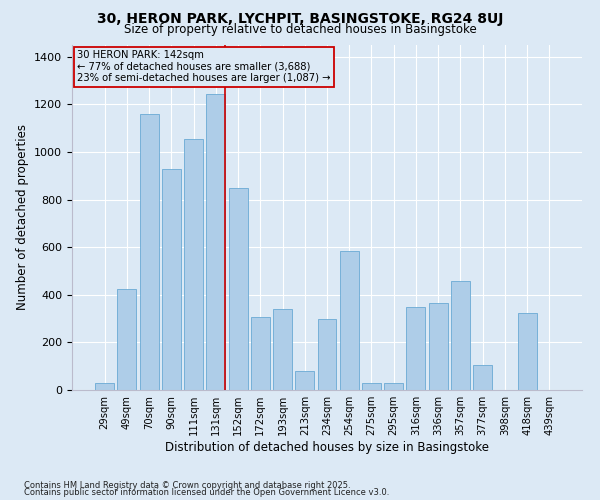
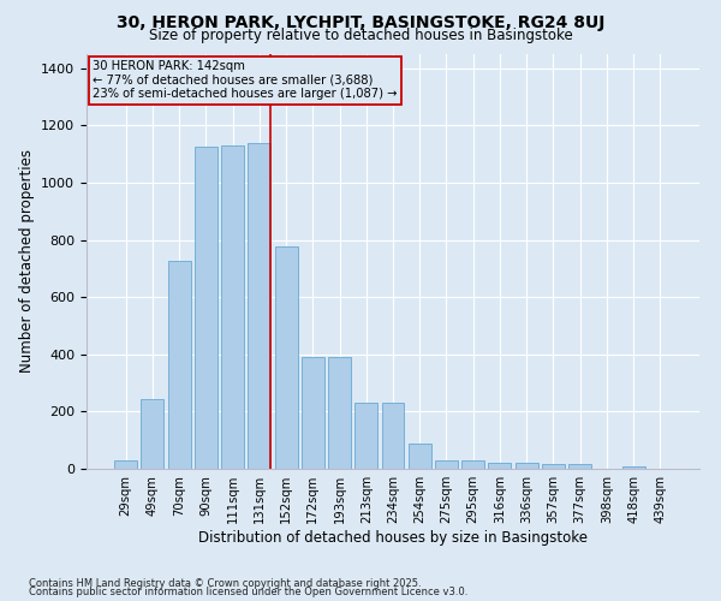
49sqm: 425 -> 245
70sqm: 1160 -> 728
90sqm: 930 -> 1128
111sqm: 1055 -> 1130
131sqm: 1245 -> 1140
152sqm: 850 -> 778
172sqm: 305 -> 390
193sqm: 340 -> 390
213sqm: 80 -> 230
234sqm: 300 -> 230
254sqm: 585 -> 88
316sqm: 350 -> 22
336sqm: 365 -> 22
357sqm: 460 -> 18
377sqm: 105 -> 18
418sqm: 325 -> 8
